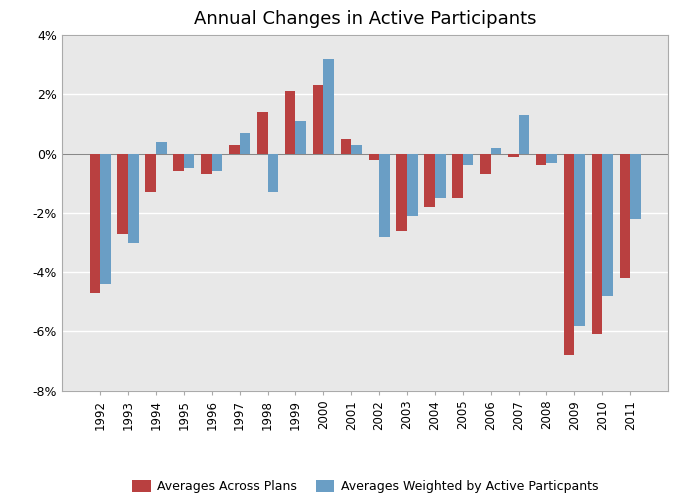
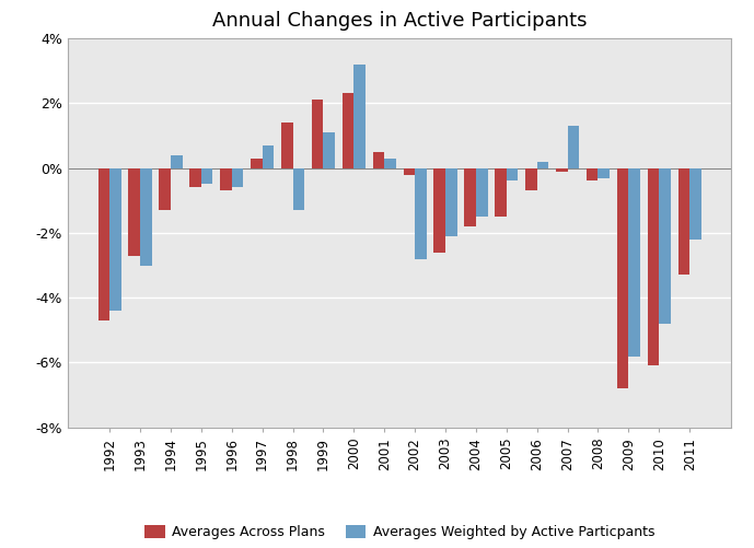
Averages Across Plans/2011: -4.2% -> -3.3%
